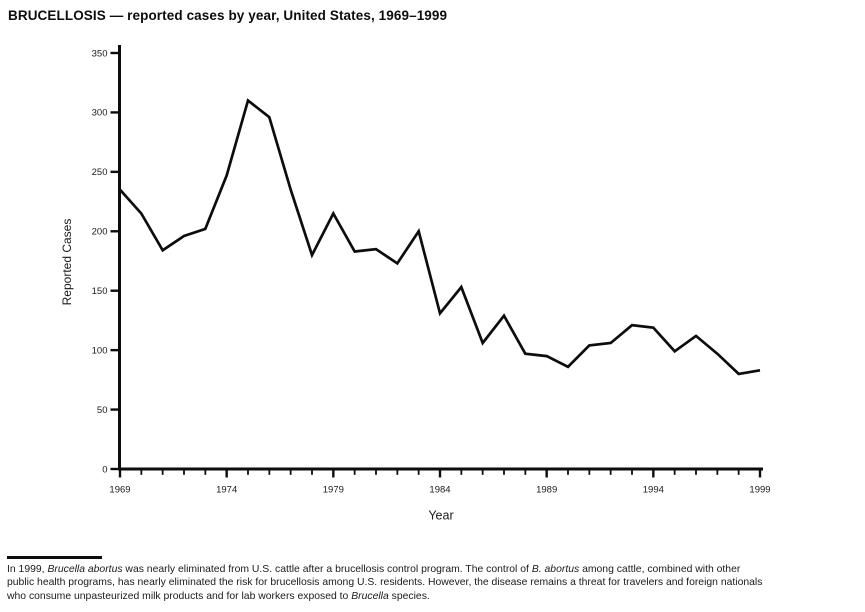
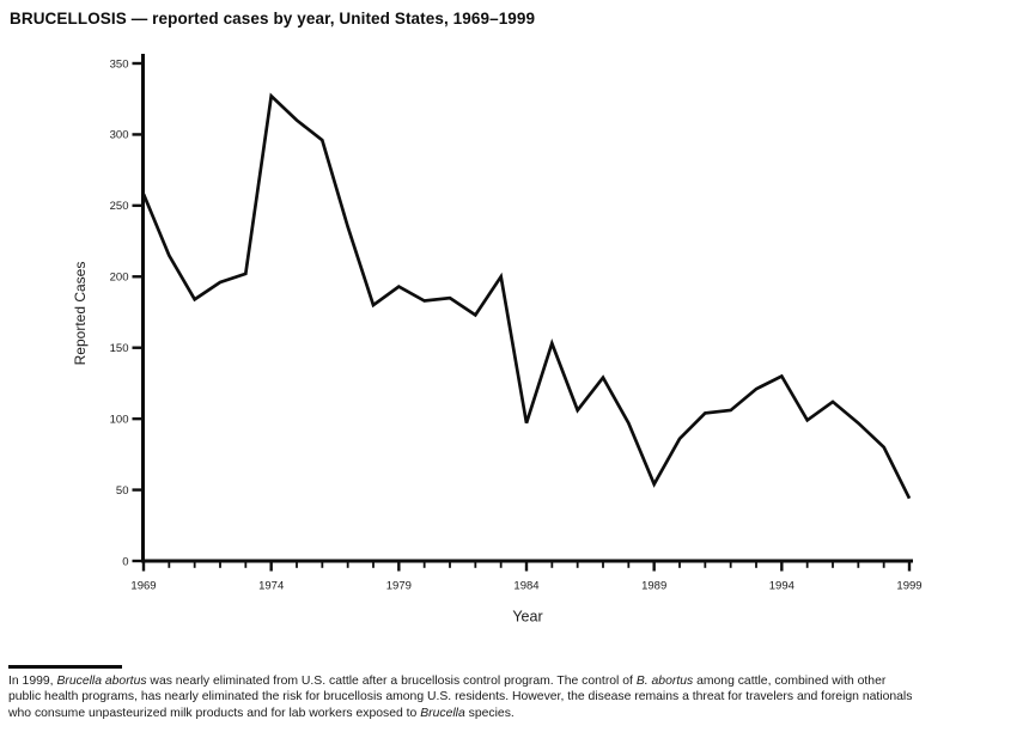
1969: 235 -> 258
1974: 247 -> 327
1979: 215 -> 193
1984: 131 -> 97
1989: 95 -> 54
1994: 119 -> 130
1999: 83 -> 44
